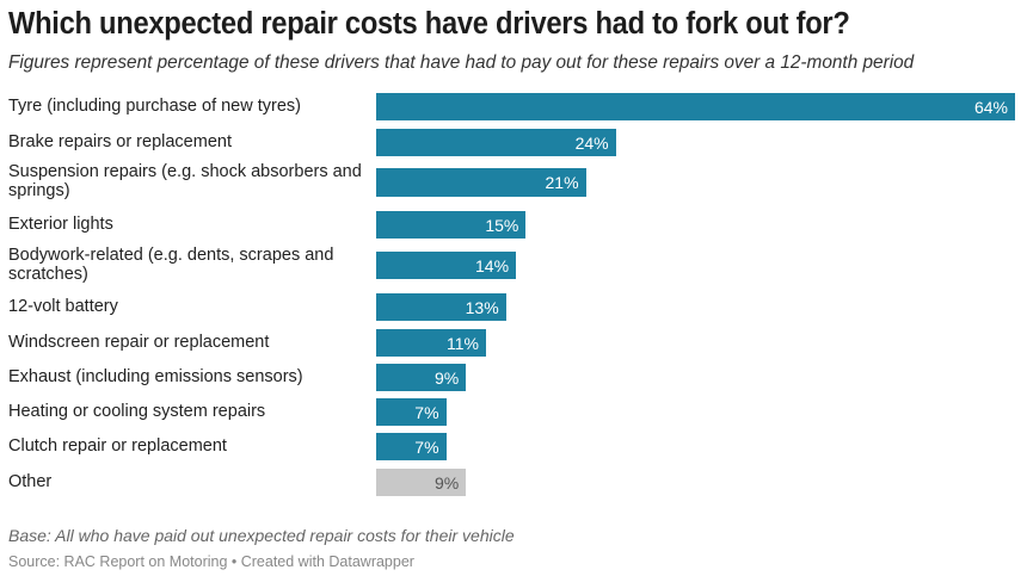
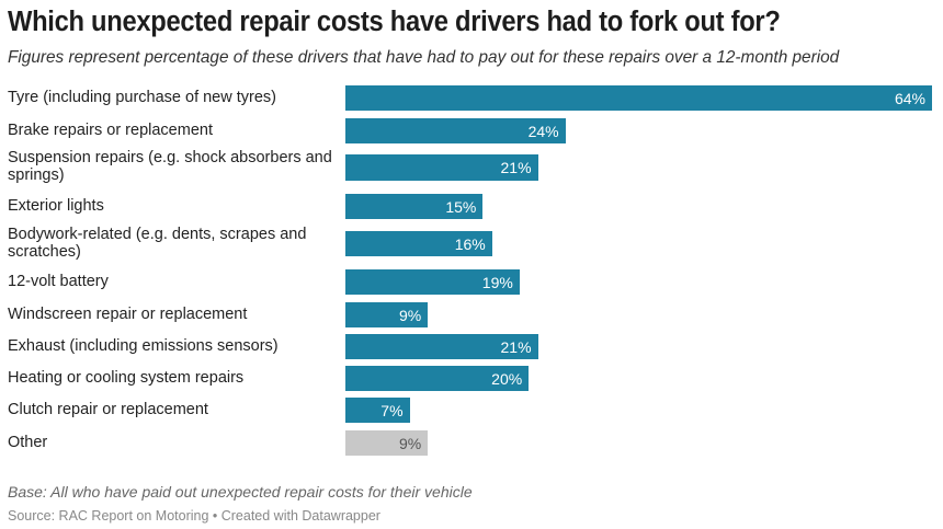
Bodywork-related (e.g. dents, scrapes and scratches): 14% -> 16%
12-volt battery: 13% -> 19%
Windscreen repair or replacement: 11% -> 9%
Exhaust (including emissions sensors): 9% -> 21%
Heating or cooling system repairs: 7% -> 20%
